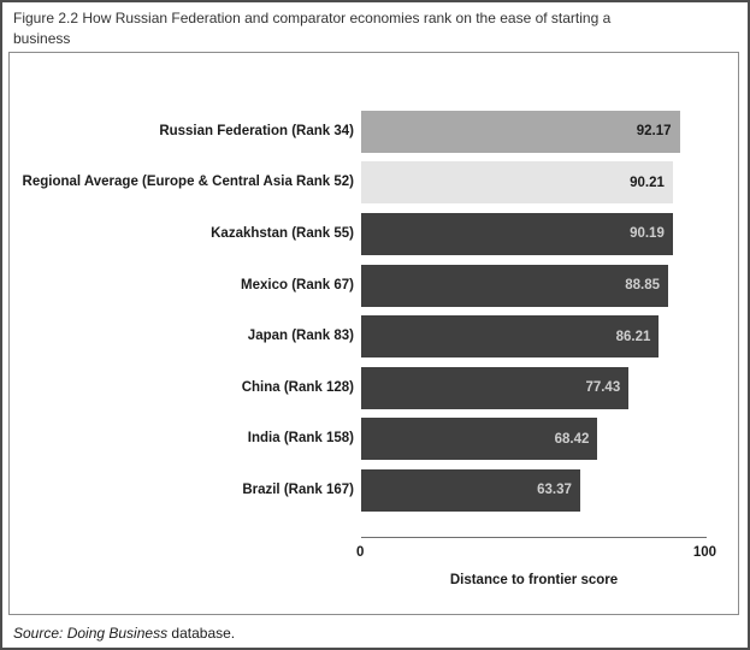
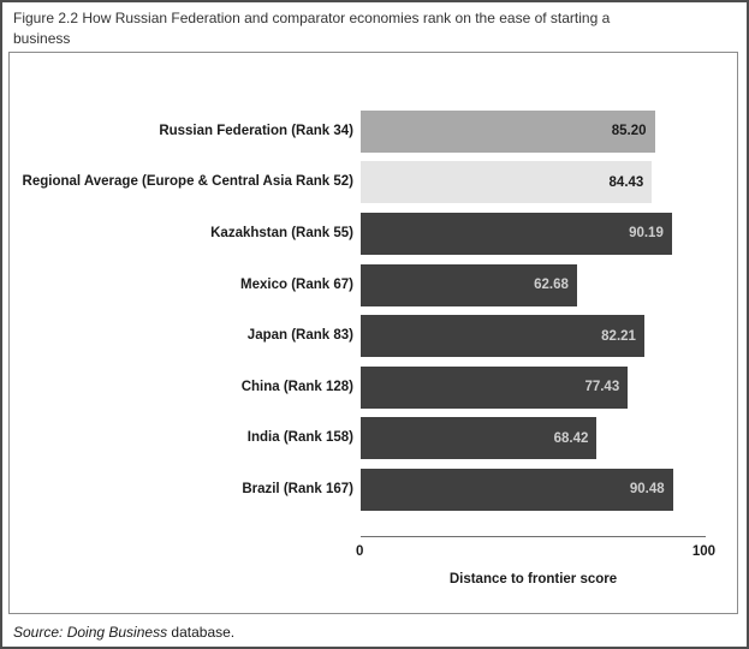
Russian Federation (Rank 34): 92.17 -> 85.20
Regional Average (Europe & Central Asia Rank 52): 90.21 -> 84.43
Mexico (Rank 67): 88.85 -> 62.68
Japan (Rank 83): 86.21 -> 82.21
Brazil (Rank 167): 63.37 -> 90.48
